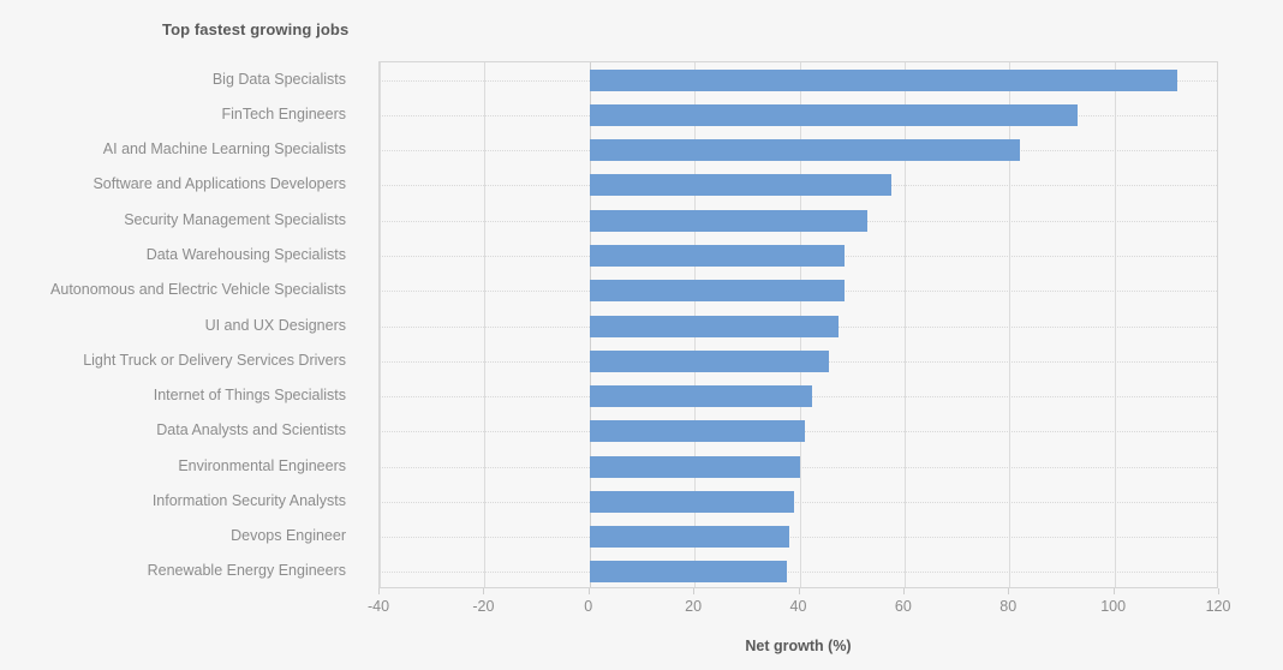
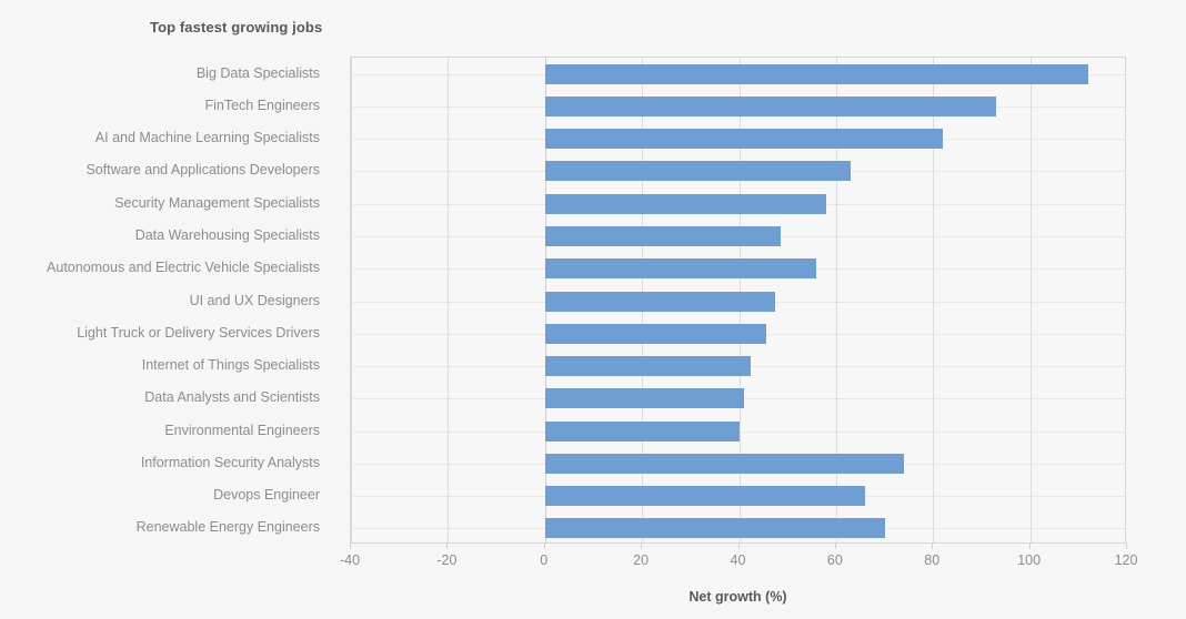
Software and Applications Developers: 58 -> 63
Security Management Specialists: 53 -> 58
Autonomous and Electric Vehicle Specialists: 48 -> 56
Information Security Analysts: 39 -> 74
Devops Engineer: 38 -> 66
Renewable Energy Engineers: 38 -> 70
